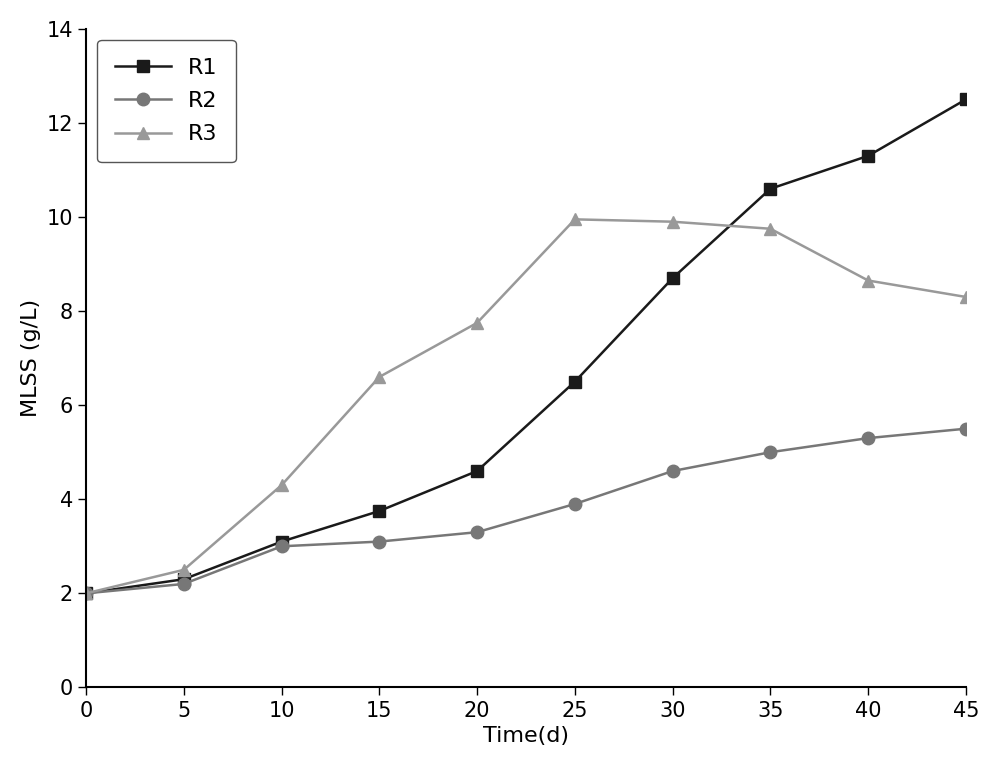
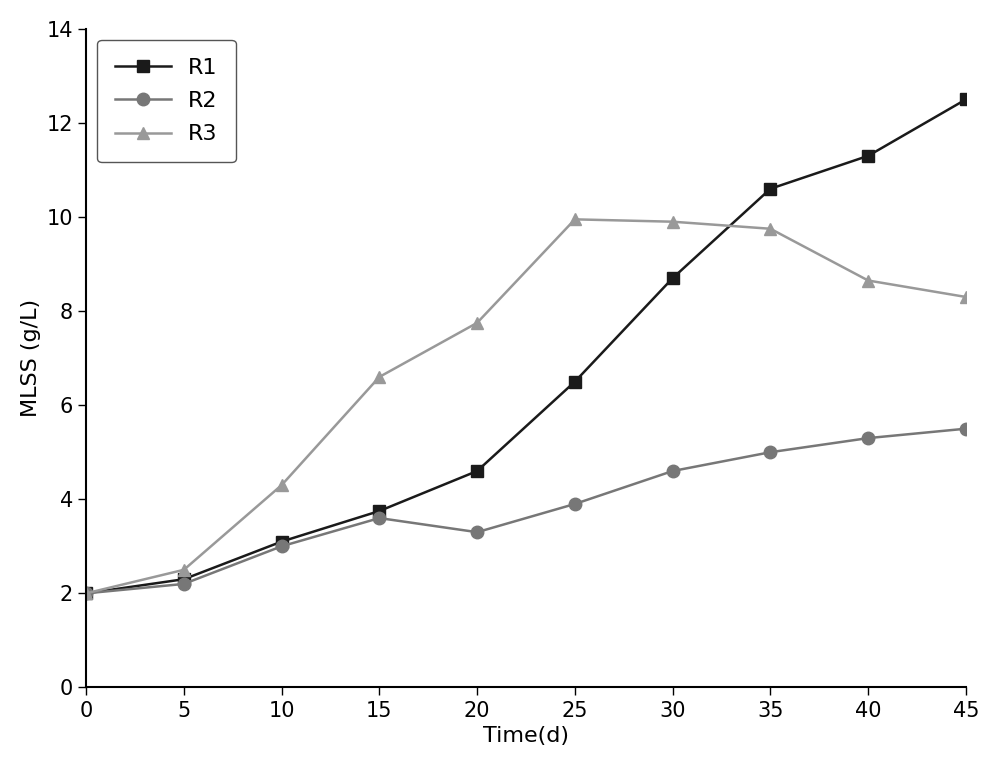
R2/15: 3.1 -> 3.6
